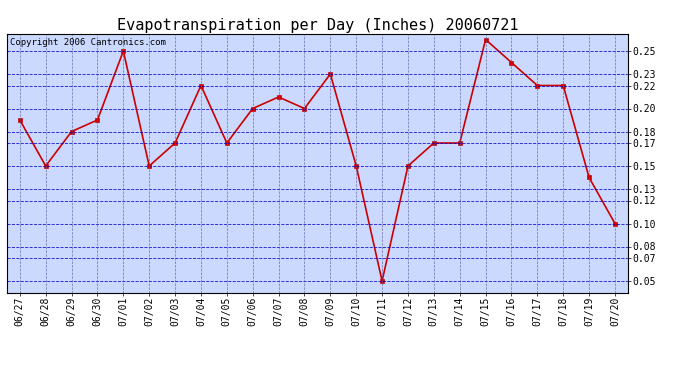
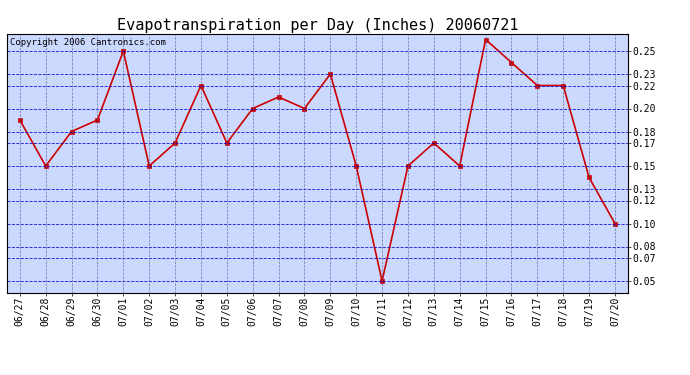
07/14: 0.17 -> 0.15
